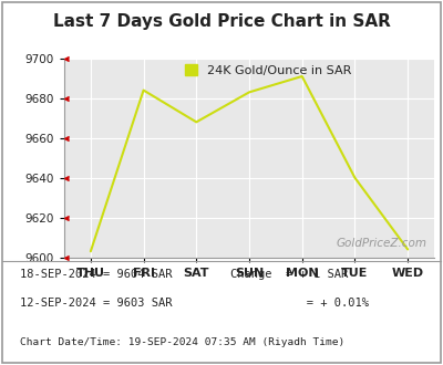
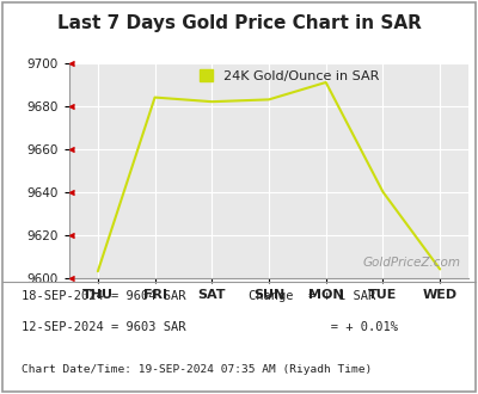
SAT: 9668 -> 9682
